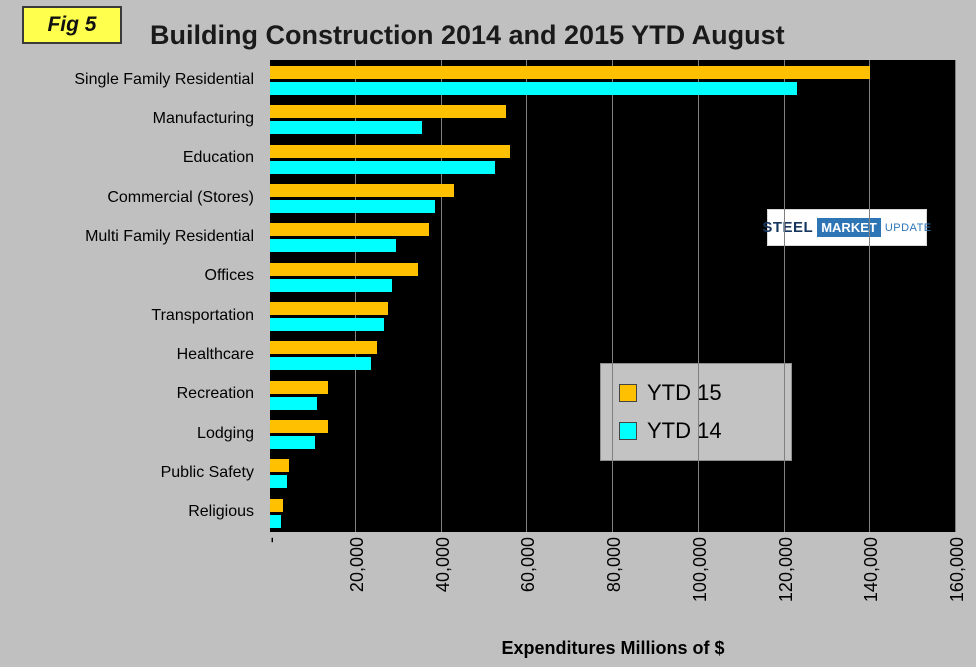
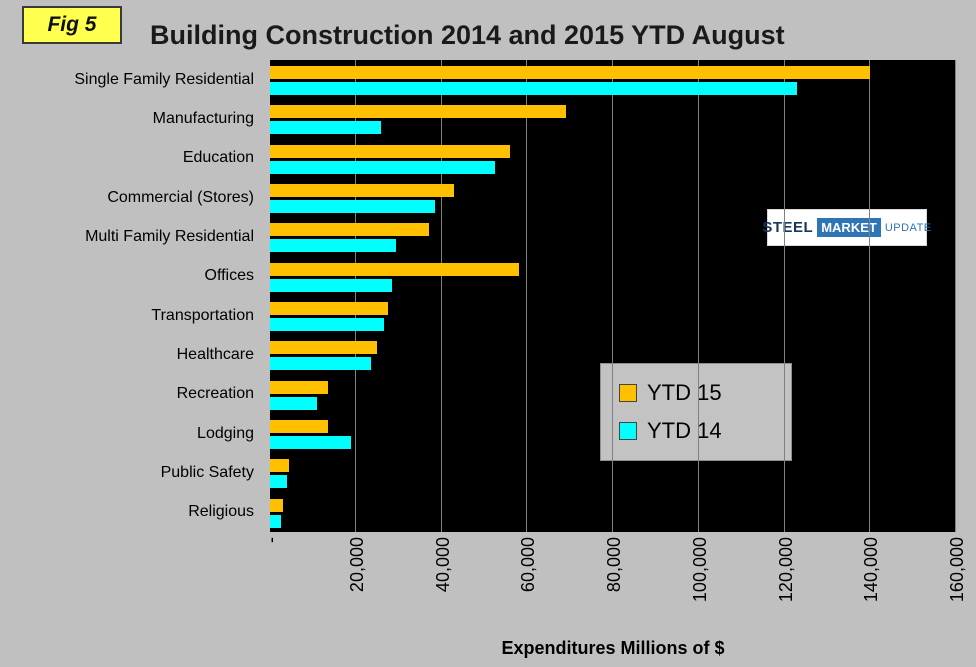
YTD 15/Manufacturing: 55000 -> 69000
YTD 14/Manufacturing: 36000 -> 26000
YTD 15/Offices: 34000 -> 58000
YTD 14/Lodging: 10000 -> 19000
